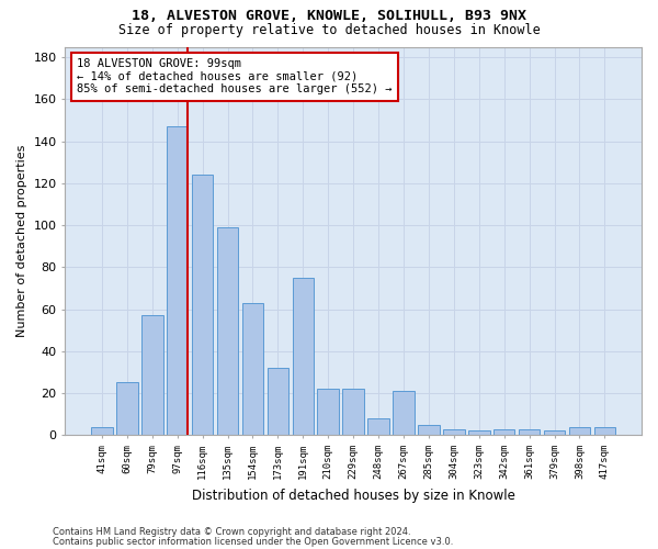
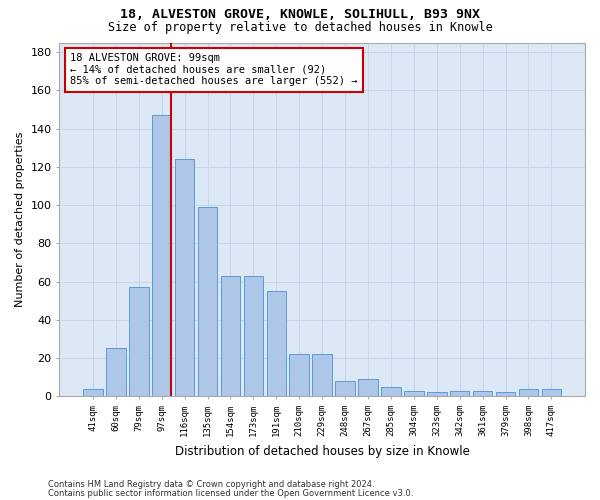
173sqm: 32 -> 63
191sqm: 75 -> 55
267sqm: 21 -> 9
